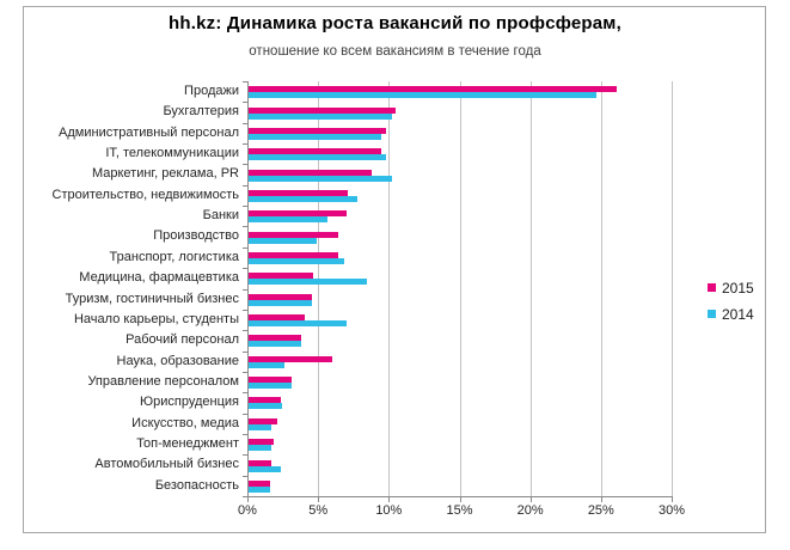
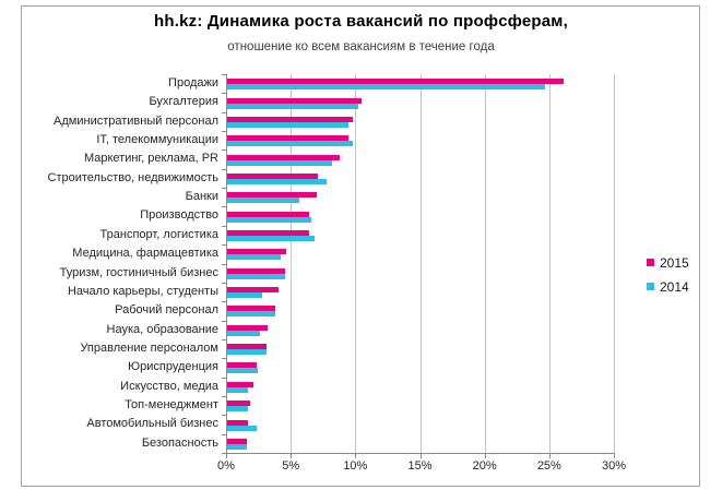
2014/Маркетинг, реклама, PR: 10.1% -> 8.1%
2014/Производство: 4.8% -> 6.5%
2014/Медицина, фармацевтика: 8.4% -> 4.1%
2014/Начало карьеры, студенты: 6.9% -> 2.7%
2015/Наука, образование: 5.9% -> 3.1%
